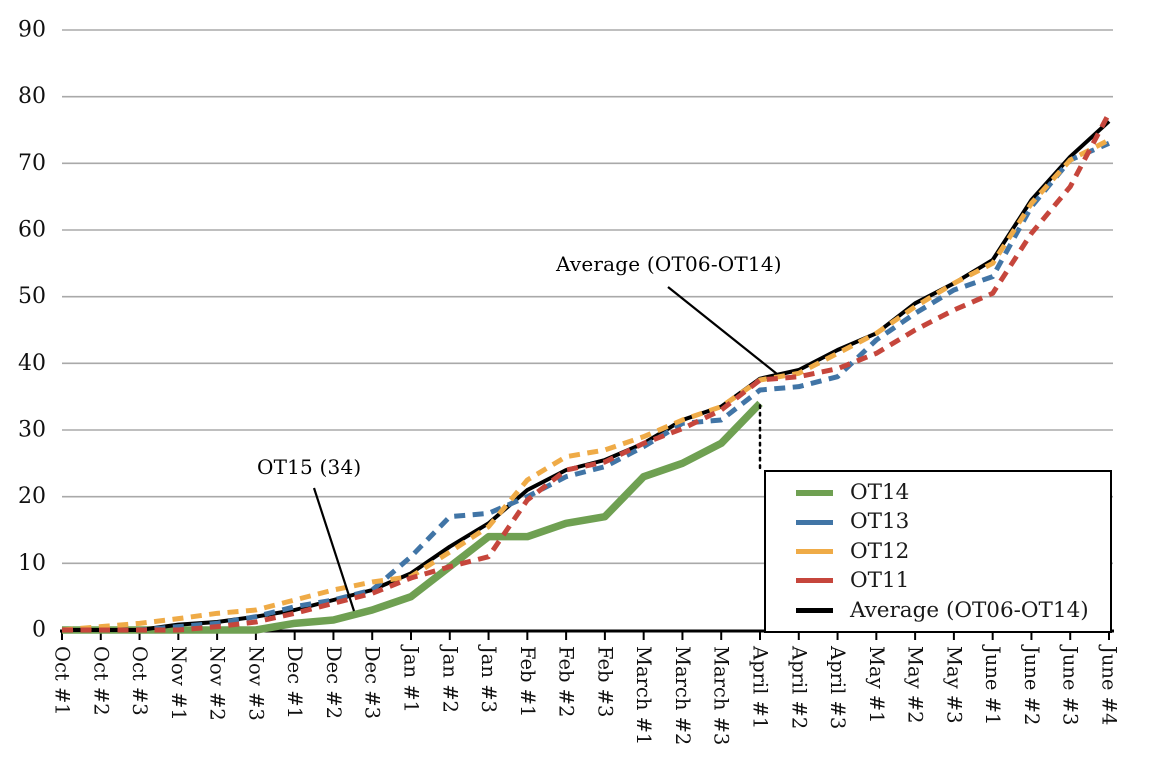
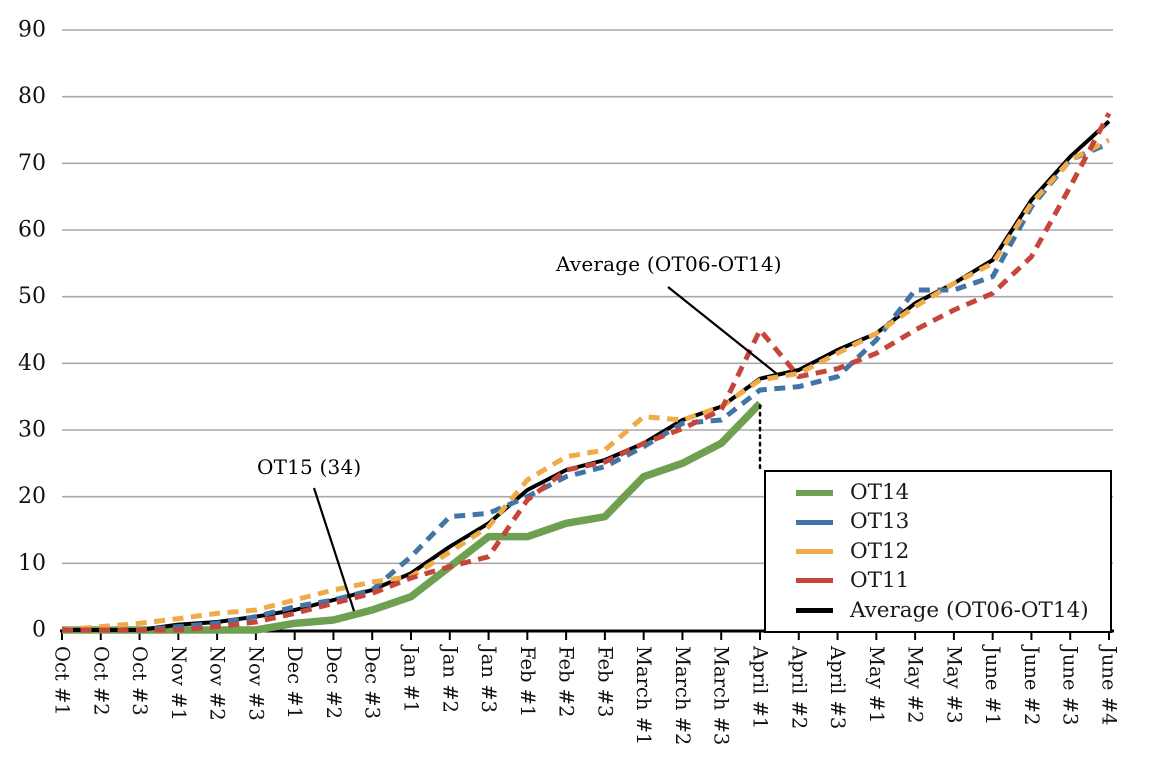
OT12/March #1: 29 -> 32
OT11/April #1: 38 -> 45
OT13/May #2: 48 -> 51
OT11/June #2: 60 -> 56
